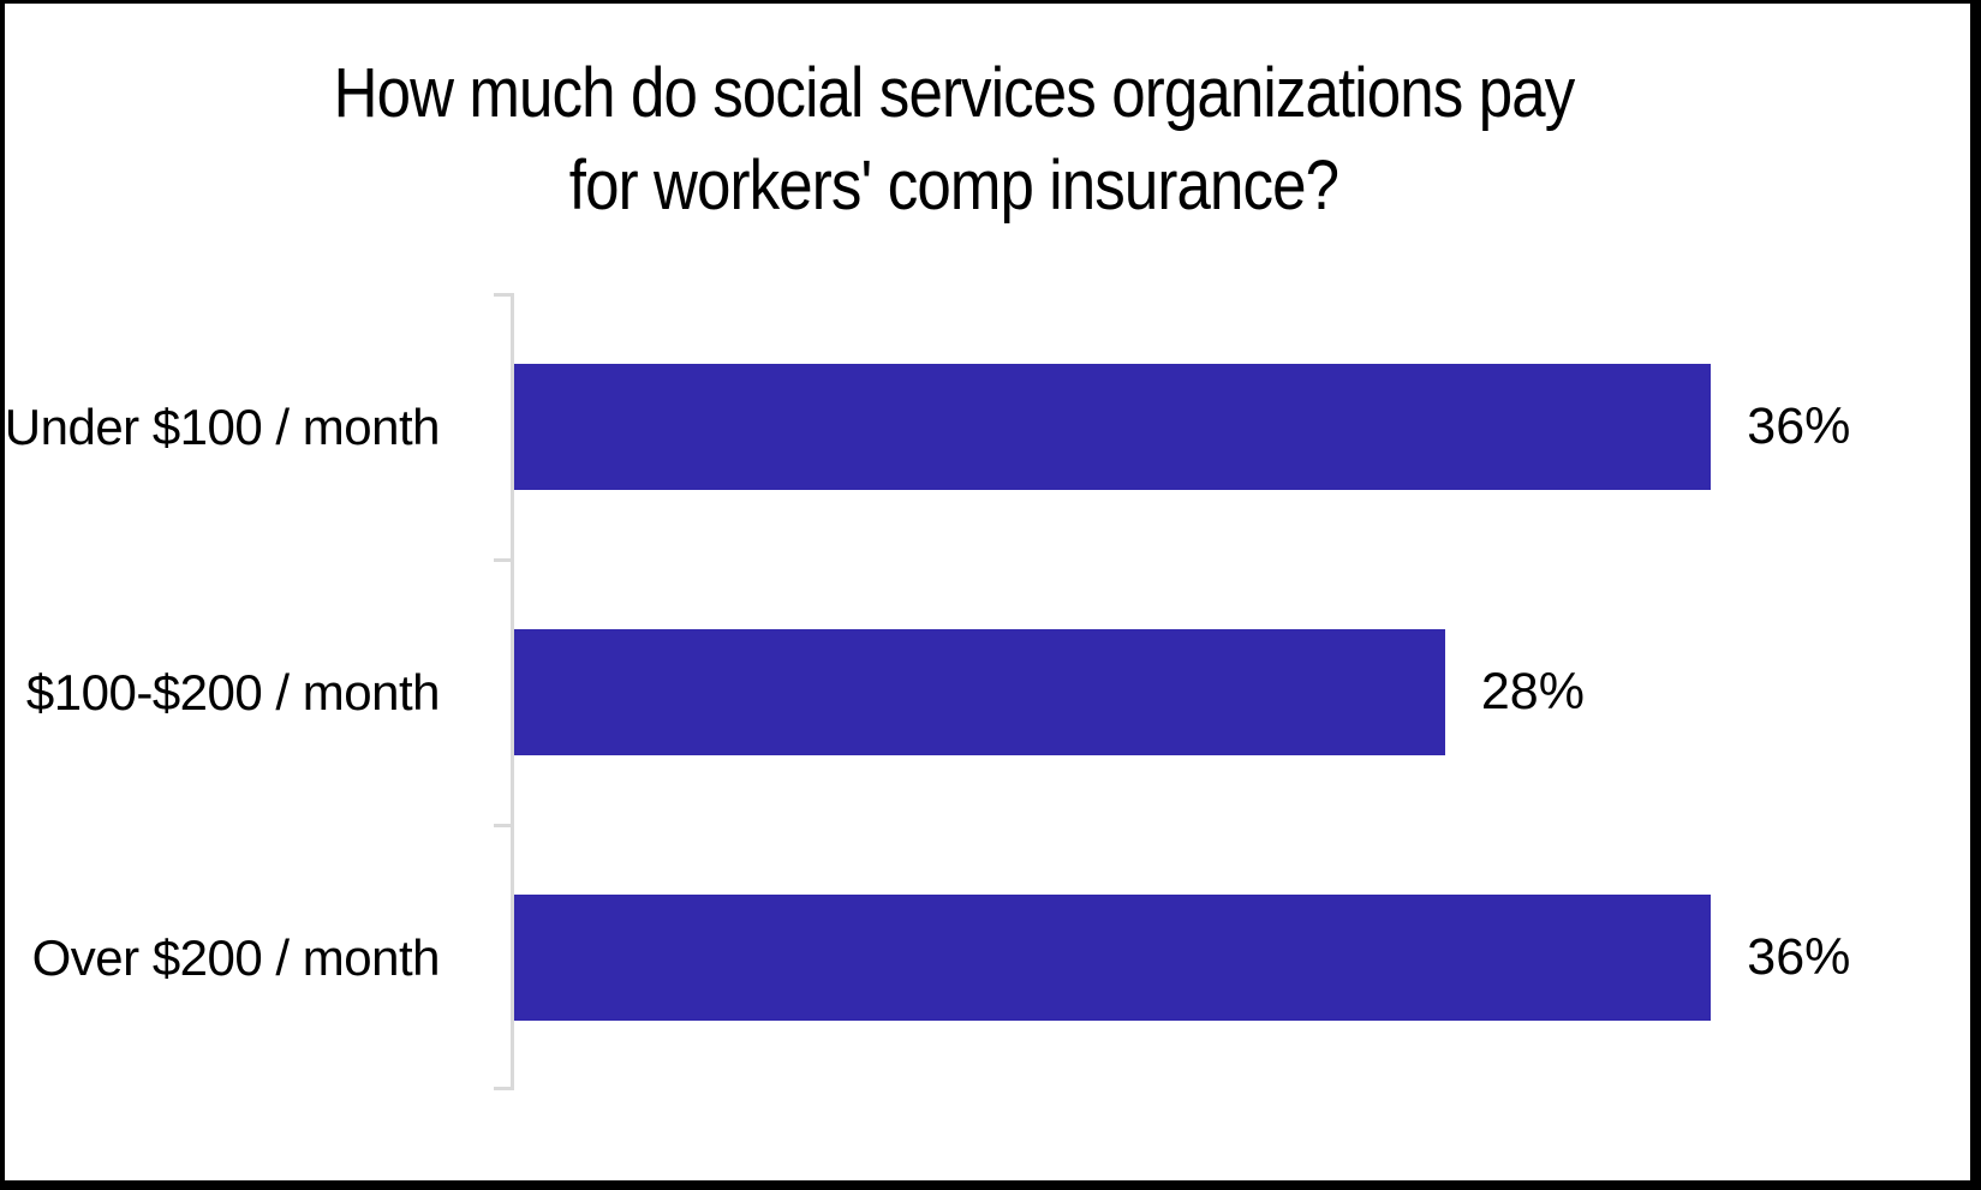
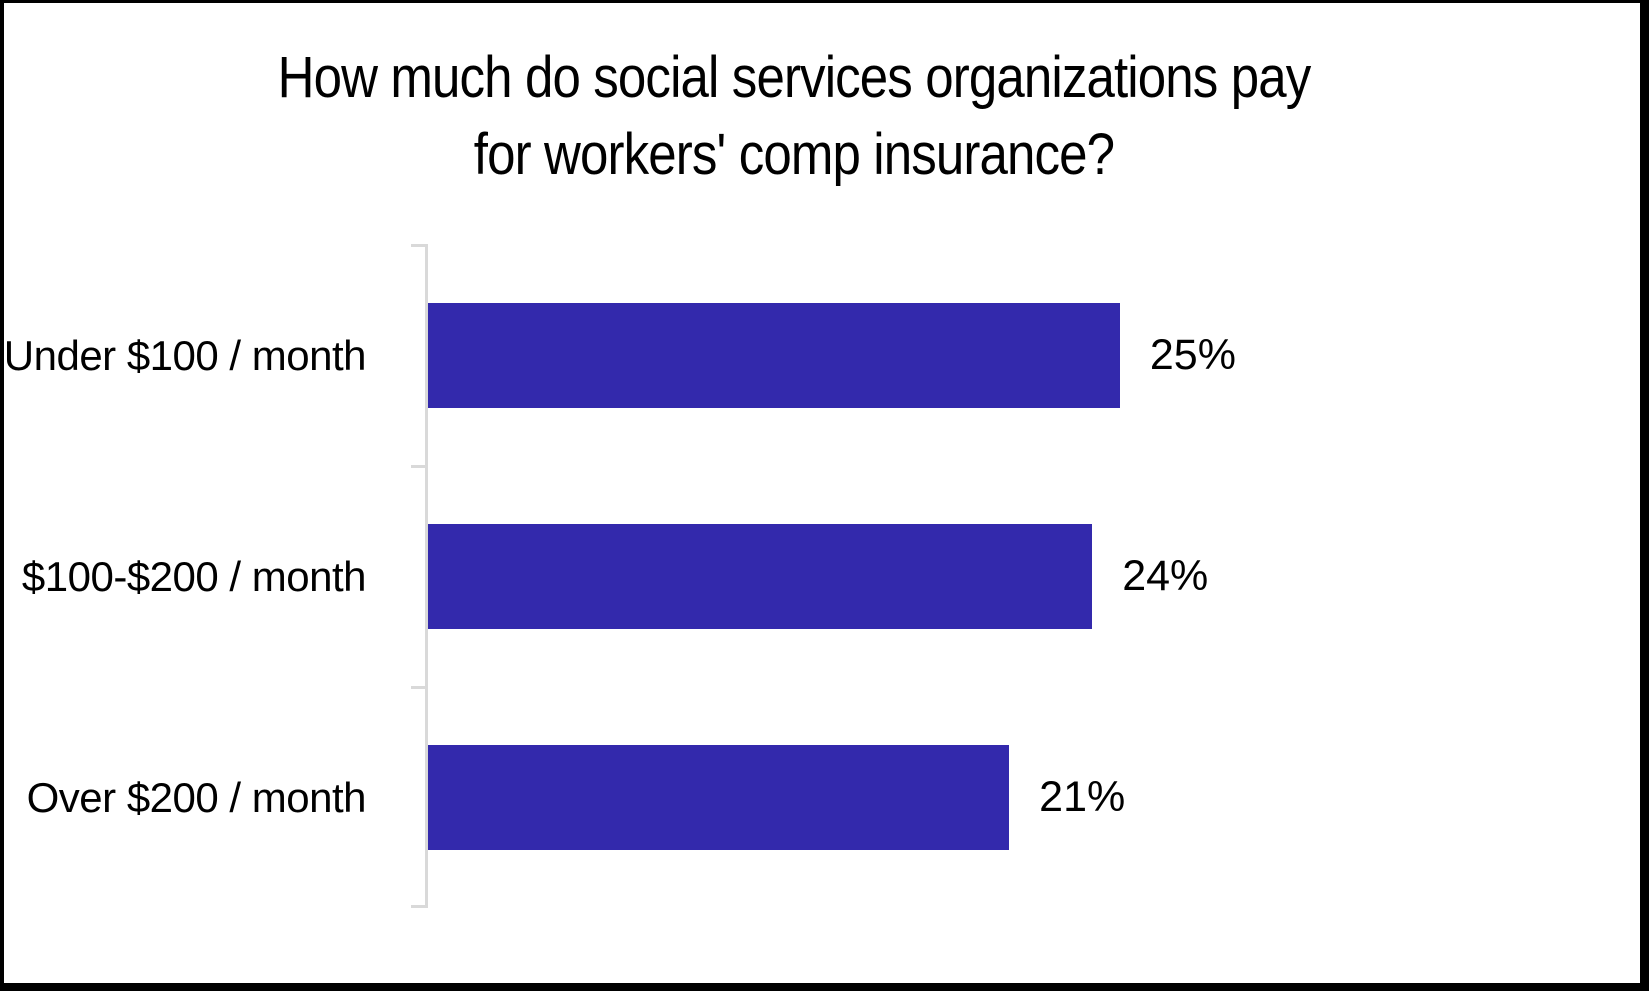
Under $100 / month: 36% -> 25%
$100-$200 / month: 28% -> 24%
Over $200 / month: 36% -> 21%
